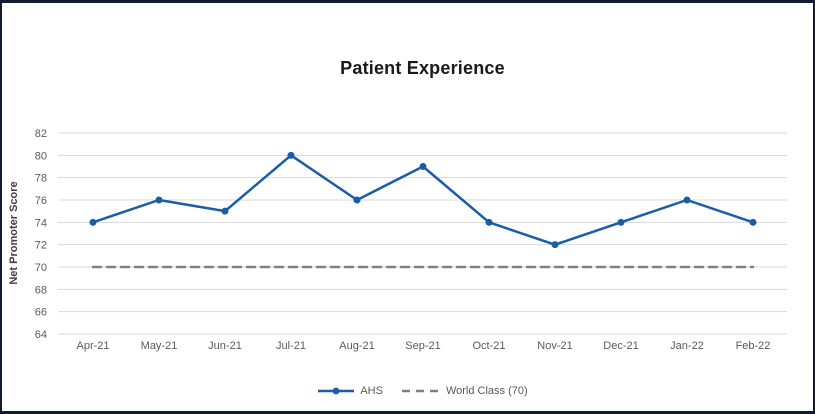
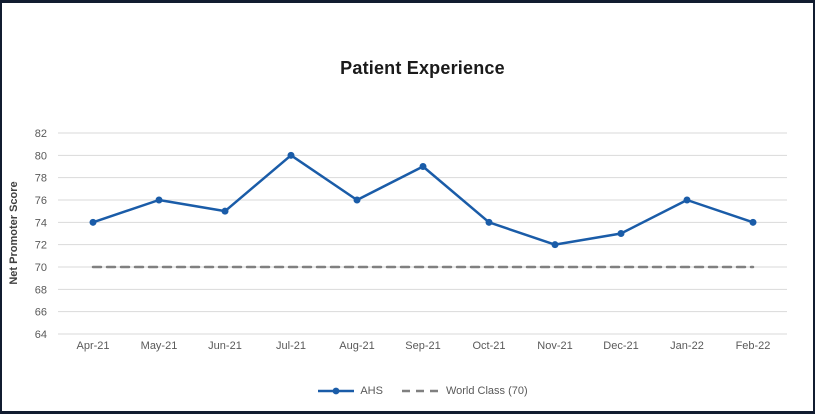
AHS/Dec-21: 74 -> 73
